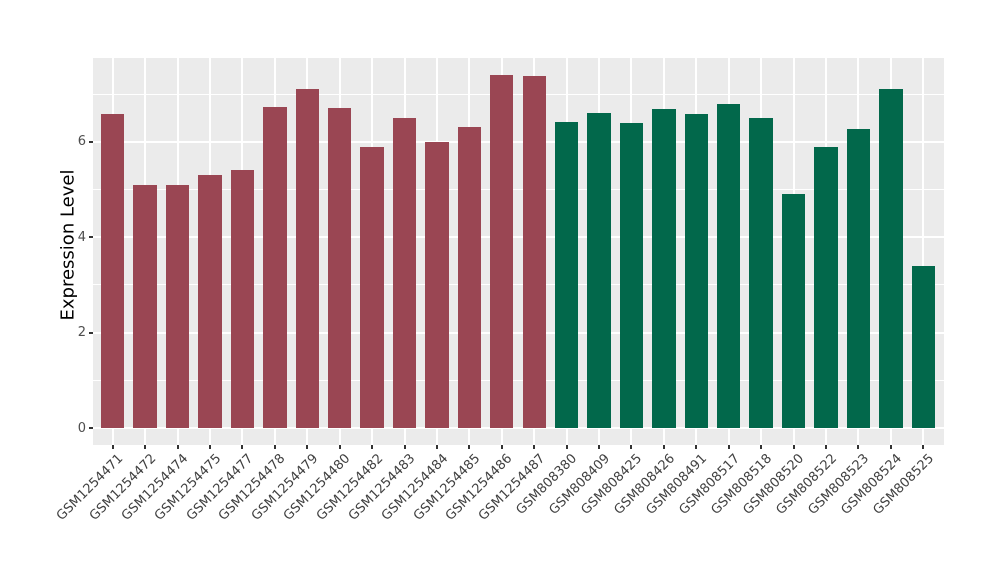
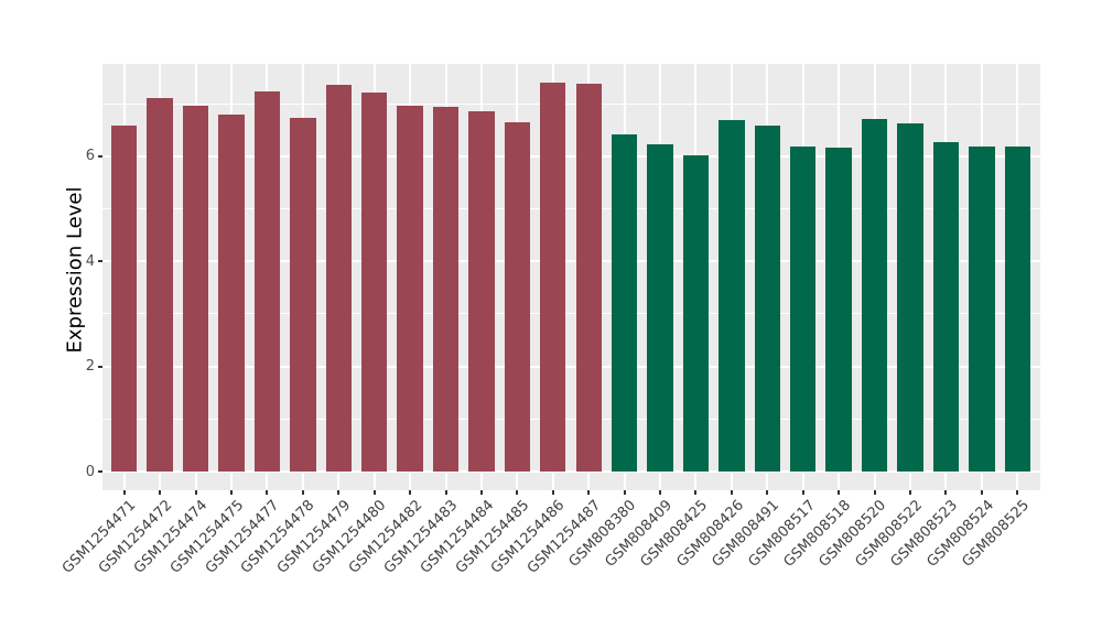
GSM1254472: 5.1 -> 7.1
GSM1254474: 5.1 -> 7.0
GSM1254475: 5.3 -> 6.8
GSM1254477: 5.4 -> 7.2
GSM1254479: 7.1 -> 7.4
GSM1254480: 6.7 -> 7.2
GSM1254482: 5.9 -> 7.0
GSM1254483: 6.5 -> 6.9
GSM1254484: 6.0 -> 6.9
GSM1254485: 6.3 -> 6.7
GSM808409: 6.6 -> 6.2
GSM808425: 6.4 -> 6.0
GSM808517: 6.8 -> 6.2
GSM808518: 6.5 -> 6.2
GSM808520: 4.9 -> 6.7
GSM808522: 5.9 -> 6.6
GSM808524: 7.1 -> 6.2
GSM808525: 3.4 -> 6.2
